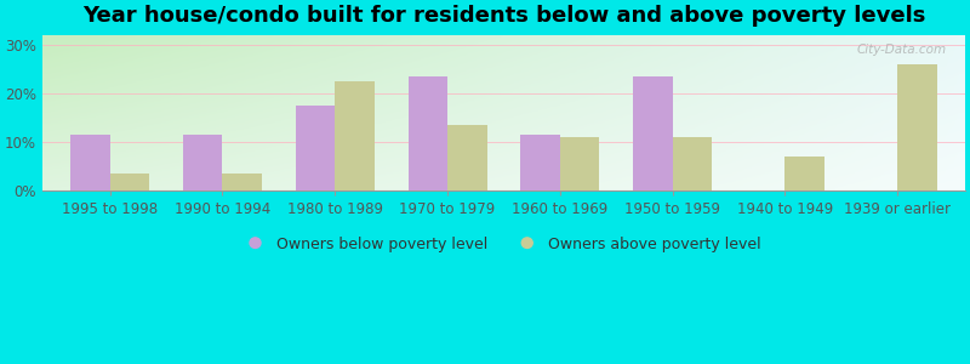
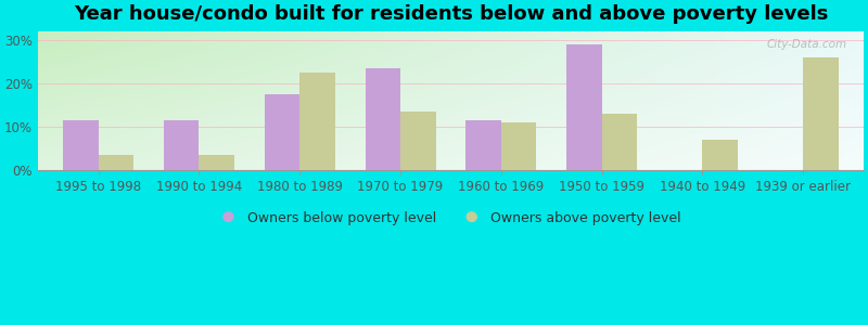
Owners below poverty level/1950 to 1959: 23.5% -> 29.0%
Owners above poverty level/1950 to 1959: 11.0% -> 13.0%
